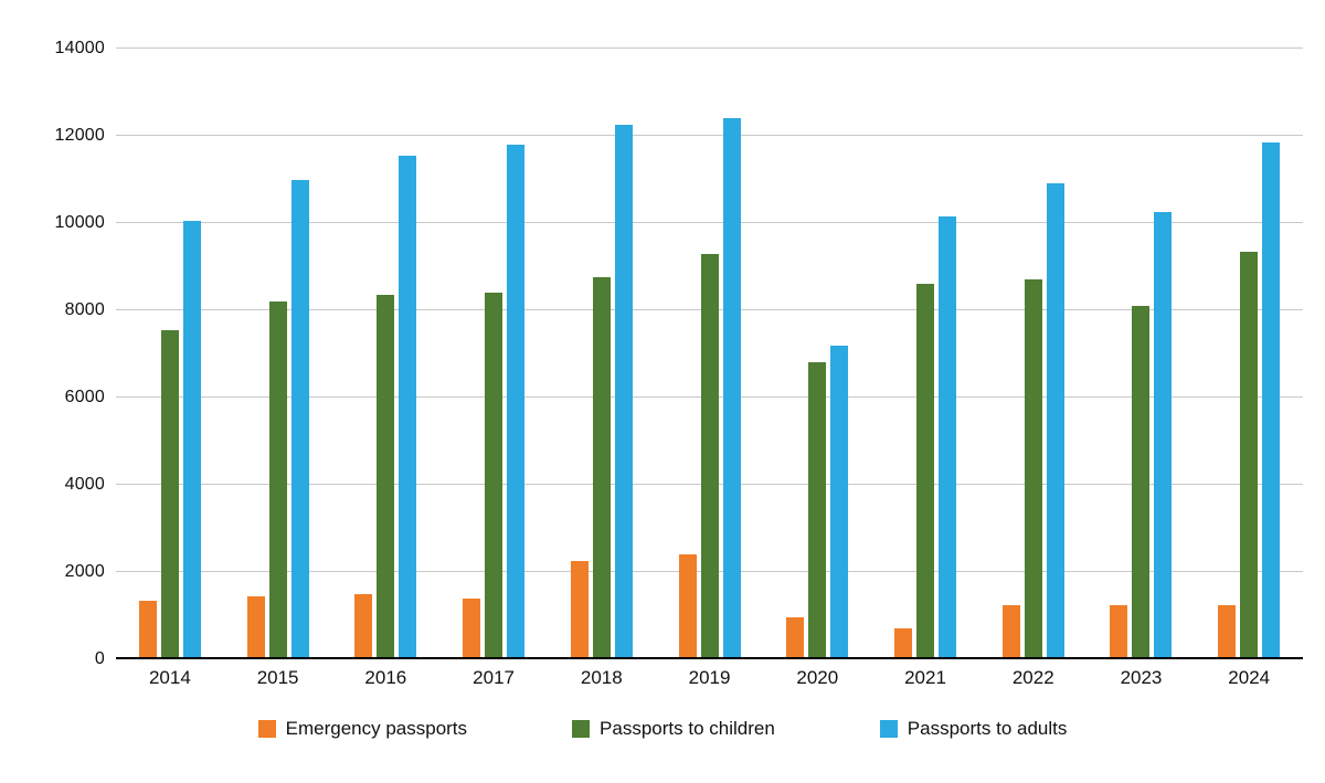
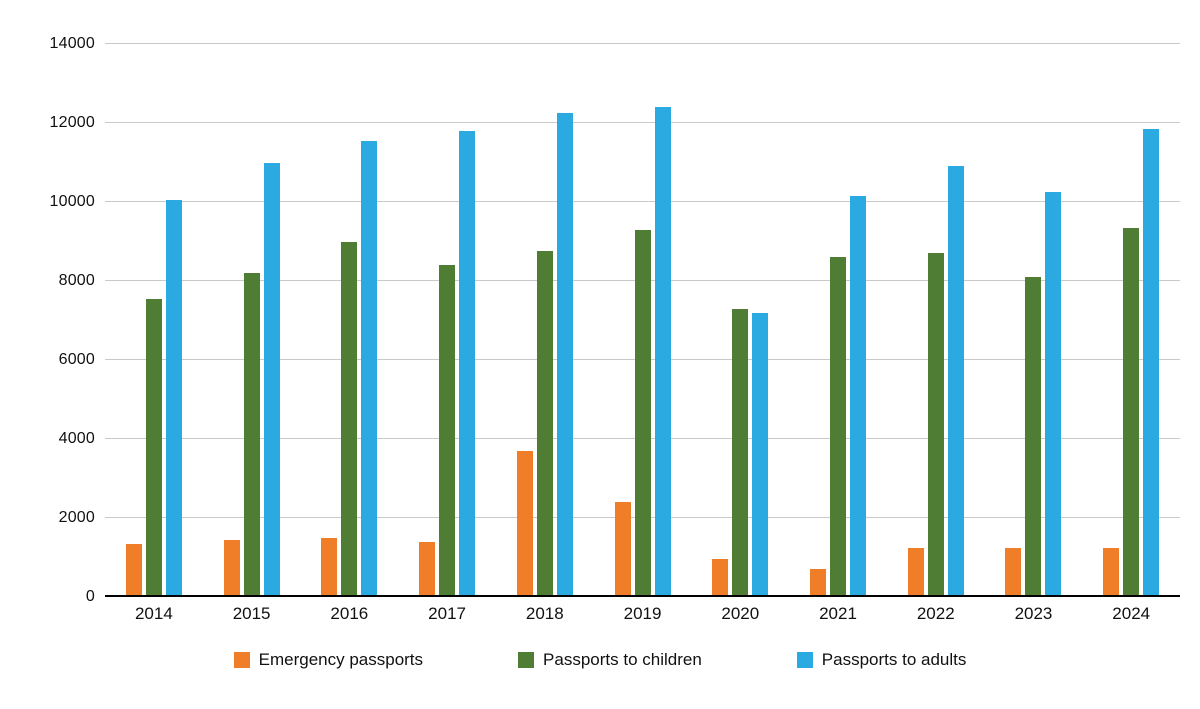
Passports to children/2016: 8400 -> 9000
Emergency passports/2018: 2200 -> 3700
Passports to children/2020: 6800 -> 7300
